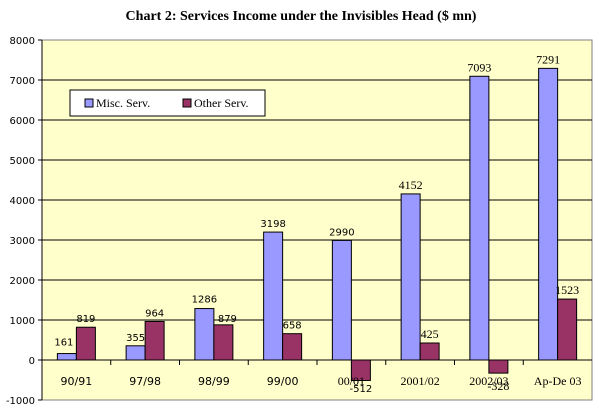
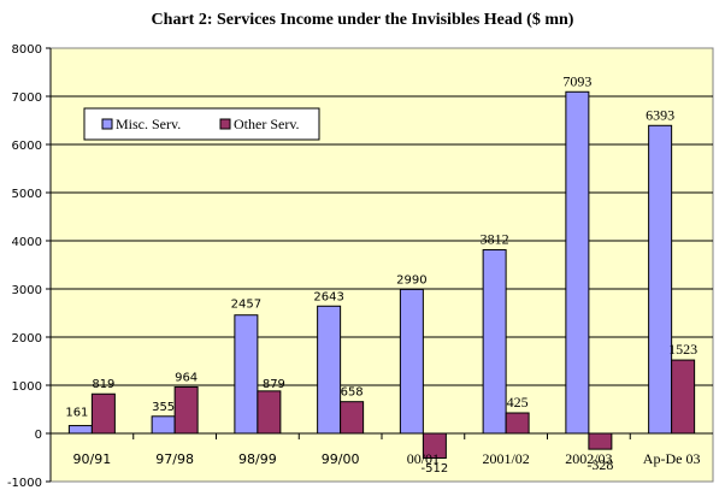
Misc. Serv./98/99: 1286 -> 2457
Misc. Serv./99/00: 3198 -> 2643
Misc. Serv./2001/02: 4152 -> 3812
Misc. Serv./Ap-De 03: 7291 -> 6393
